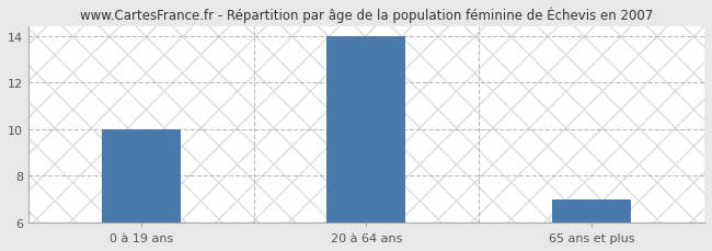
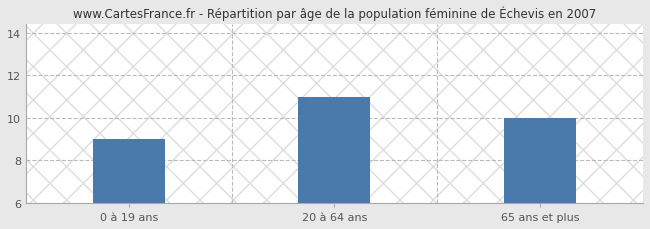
0 à 19 ans: 10 -> 9
20 à 64 ans: 14 -> 11
65 ans et plus: 7 -> 10
